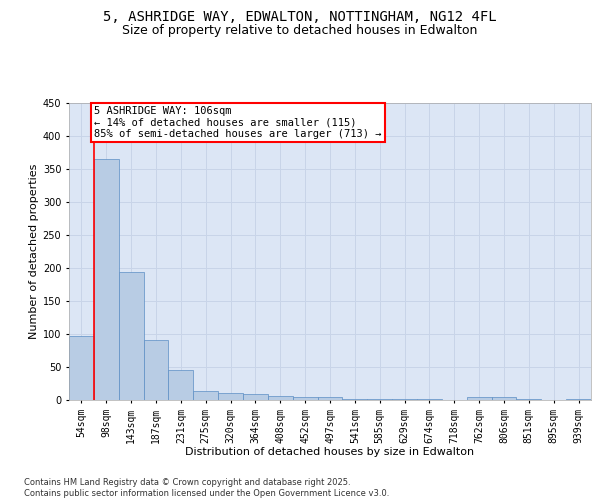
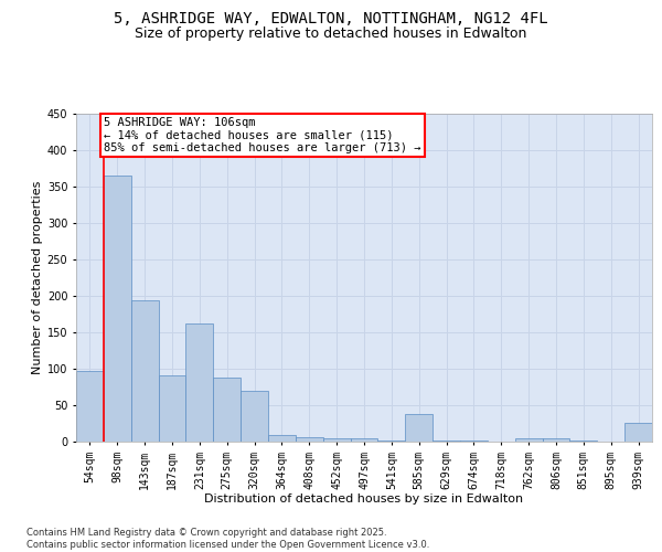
231sqm: 46 -> 162
275sqm: 13 -> 88
320sqm: 10 -> 70
585sqm: 1 -> 38
939sqm: 2 -> 26
